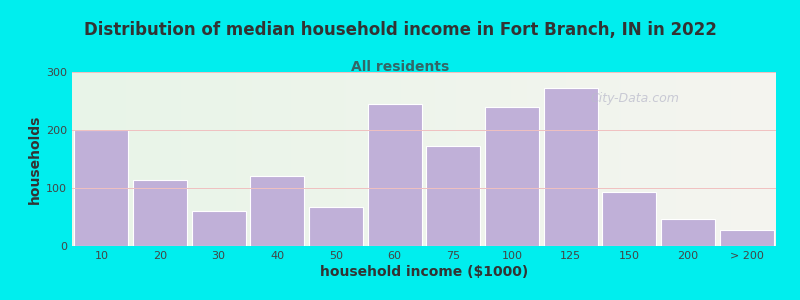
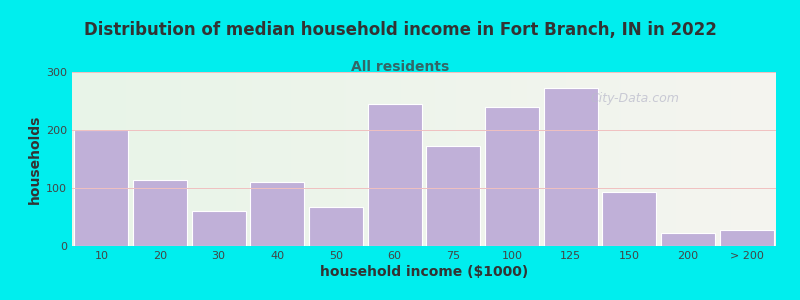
40: 120 -> 110
200: 47 -> 22
